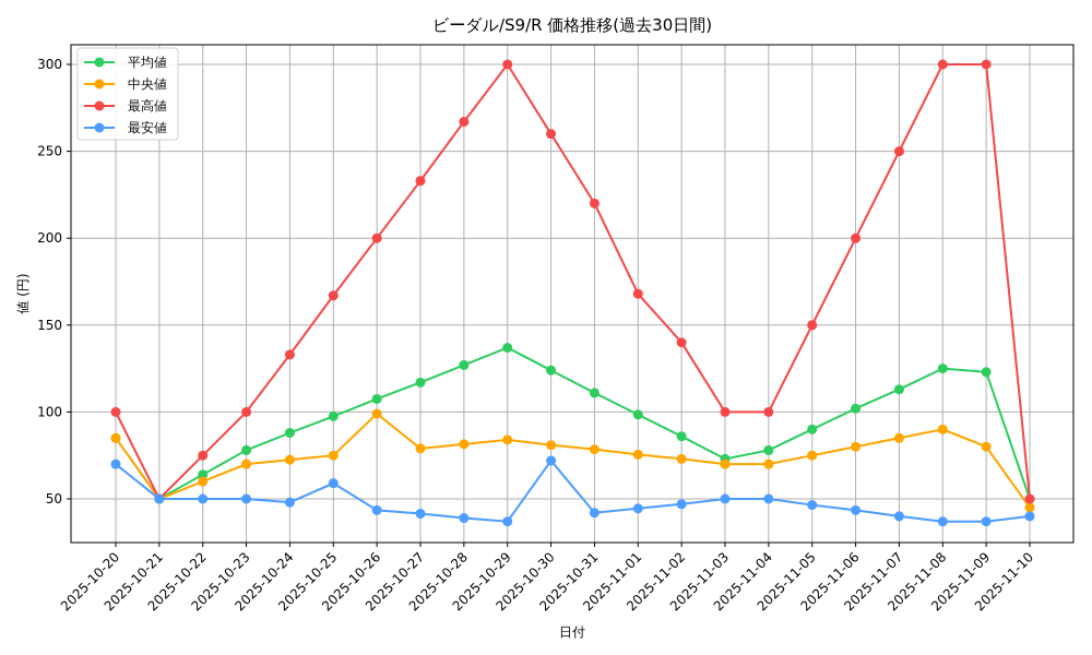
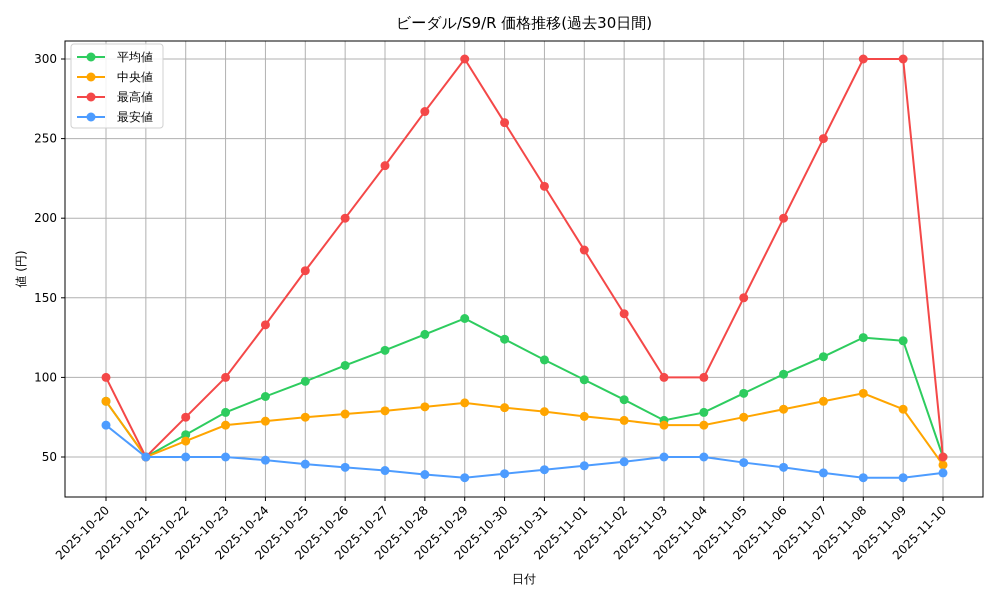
最安値/2025-10-25: 59 -> 46
中央値/2025-10-26: 99 -> 77
最安値/2025-10-30: 72 -> 40
最高値/2025-11-01: 168 -> 180
